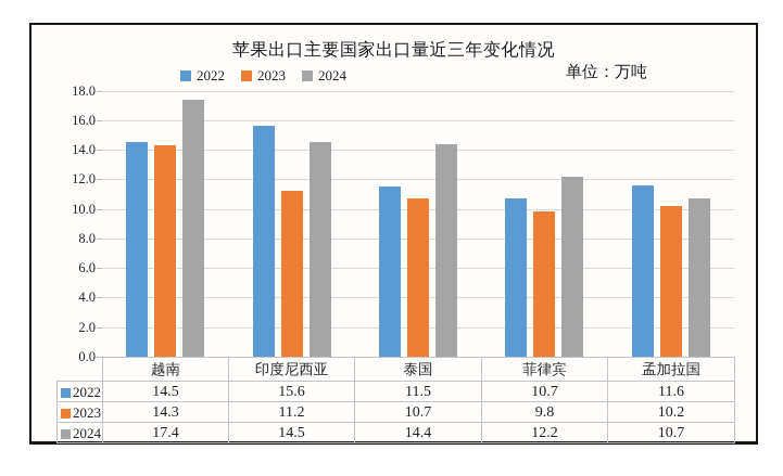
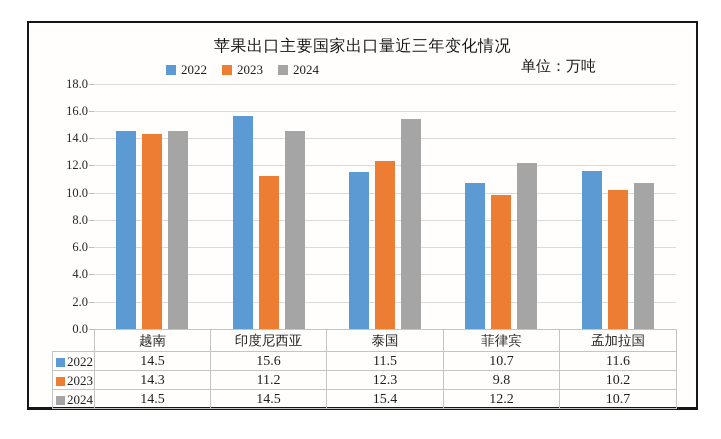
2024/越南: 17.4 -> 14.5
2023/泰国: 10.7 -> 12.3
2024/泰国: 14.4 -> 15.4
